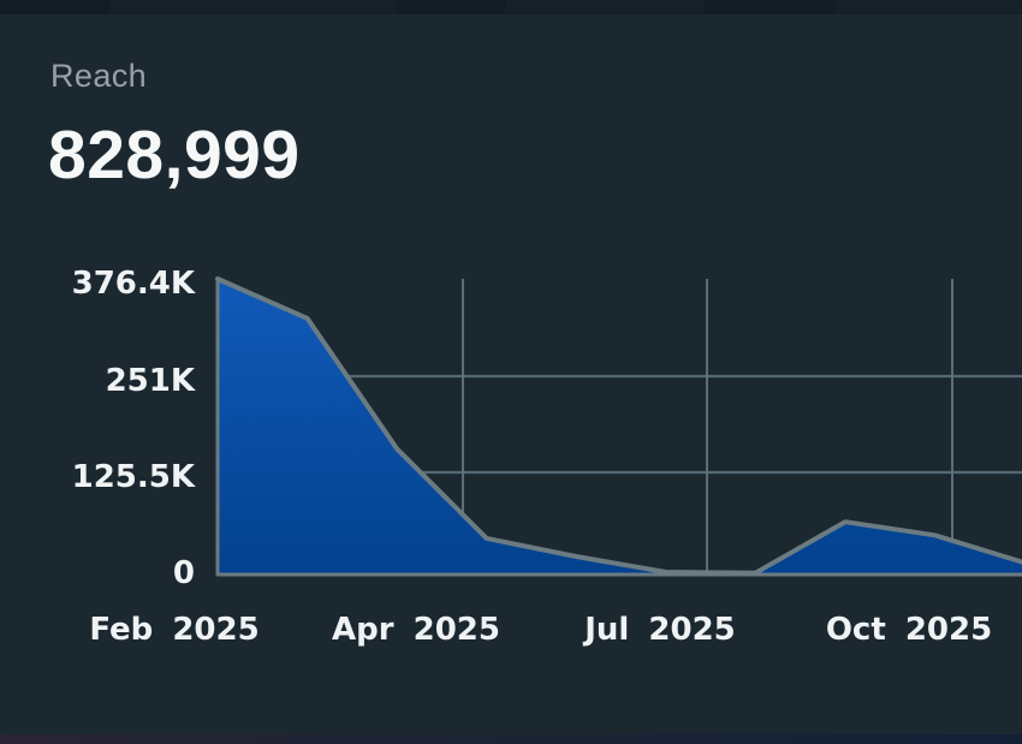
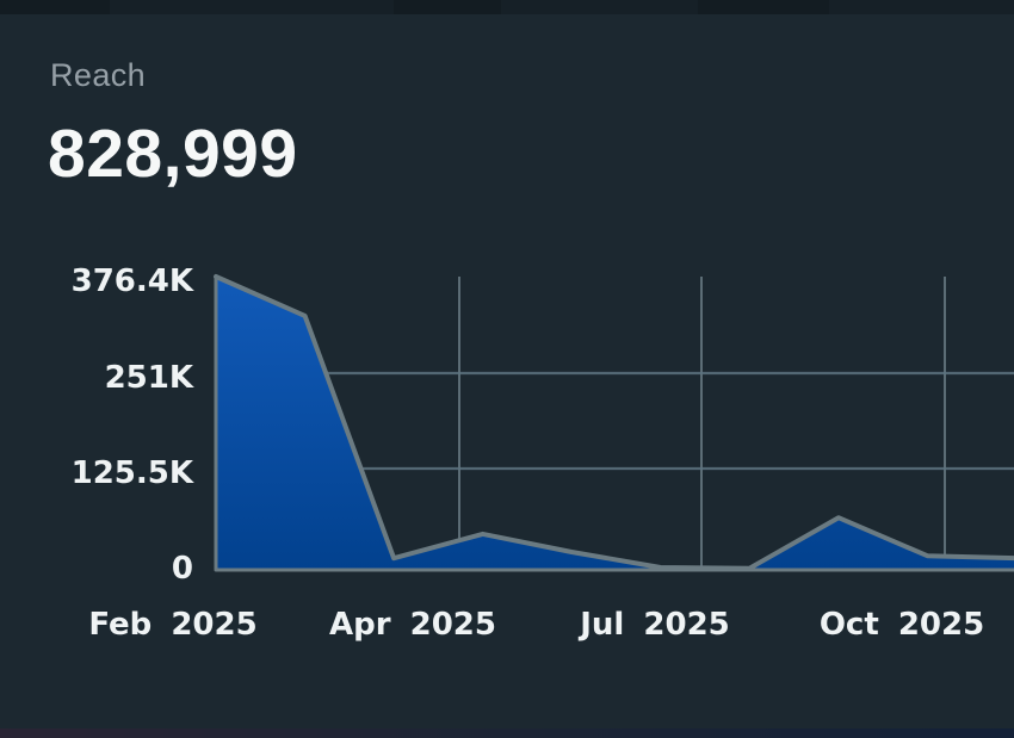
Apr 2025: 160K -> 20K
Oct 2025: 50K -> 20K
